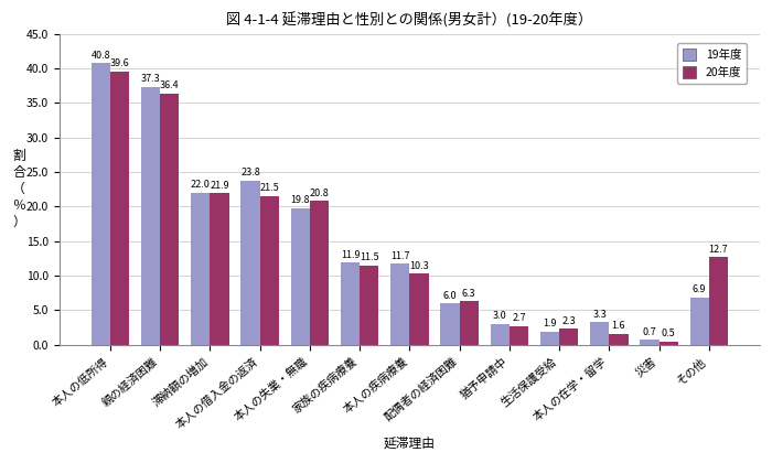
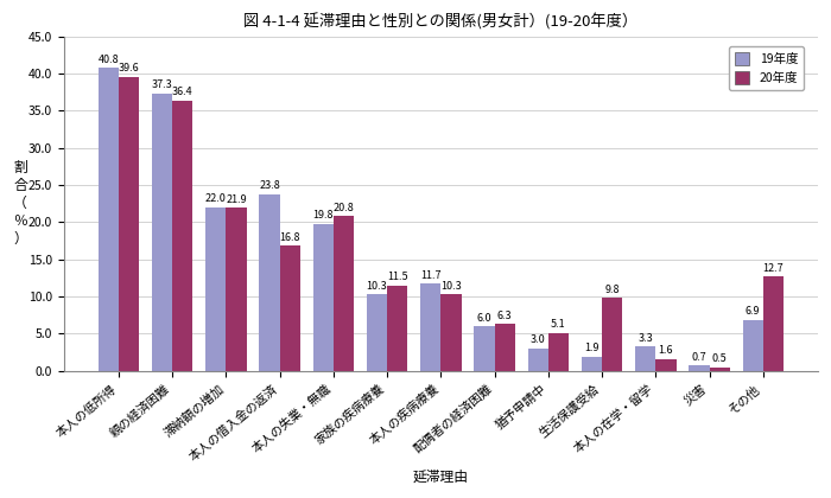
20年度/本人の借入金の返済: 21.5 -> 16.8
19年度/家族の疾病療養: 11.9 -> 10.3
20年度/猶予申請中: 2.7 -> 5.1
20年度/生活保護受給: 2.3 -> 9.8
